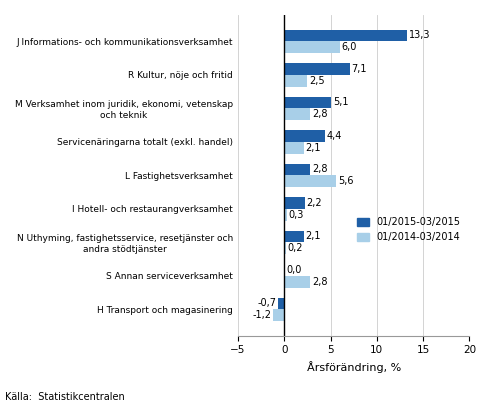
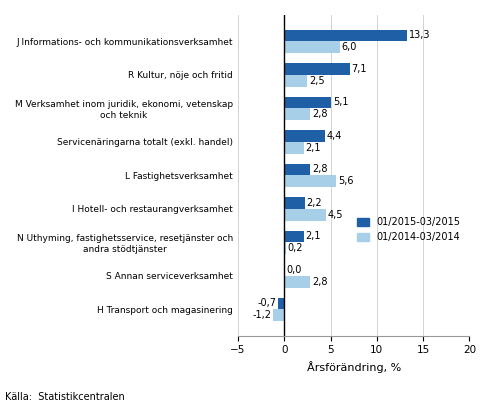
01/2014-03/2014/I Hotell- och restaurangverksamhet: 0,3 -> 4,5
